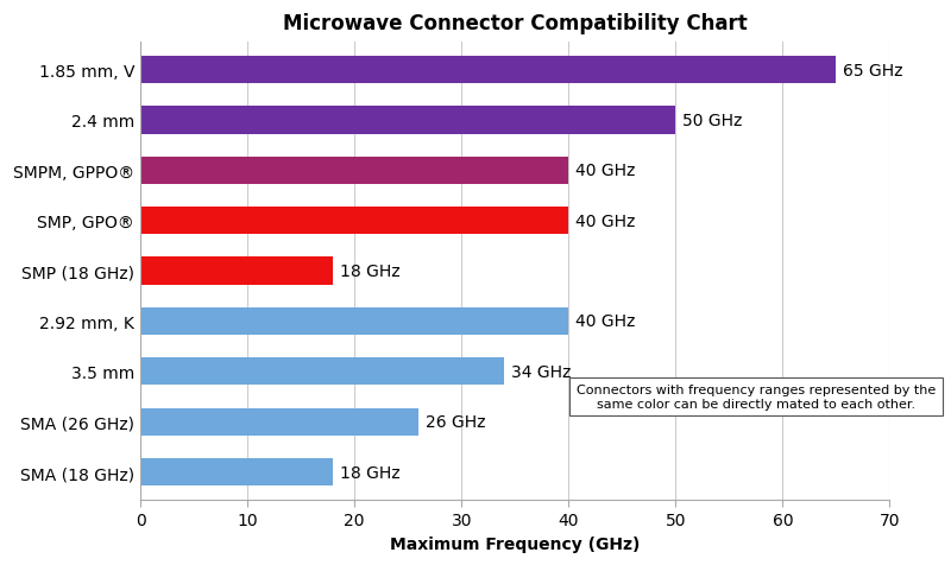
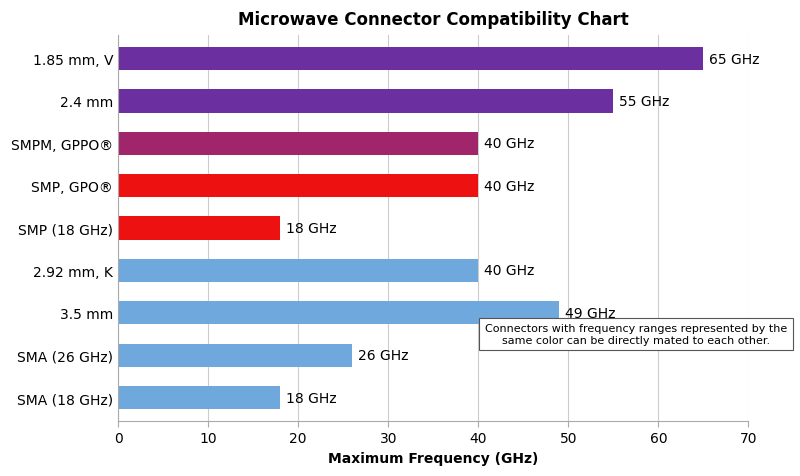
2.4 mm: 50 -> 55
3.5 mm: 34 -> 49
